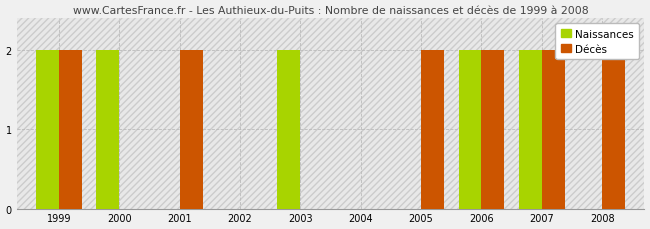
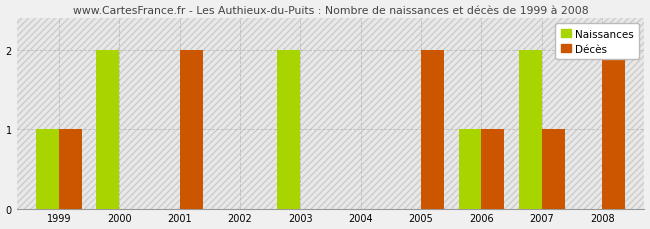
Naissances/1999: 2 -> 1
Décès/1999: 2 -> 1
Naissances/2006: 2 -> 1
Décès/2006: 2 -> 1
Décès/2007: 2 -> 1
